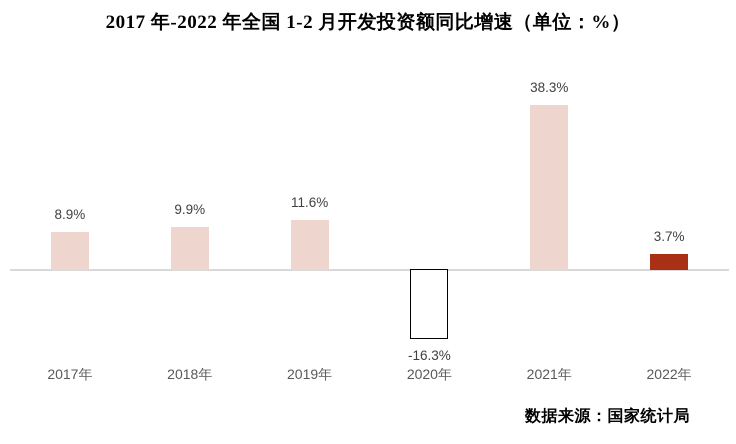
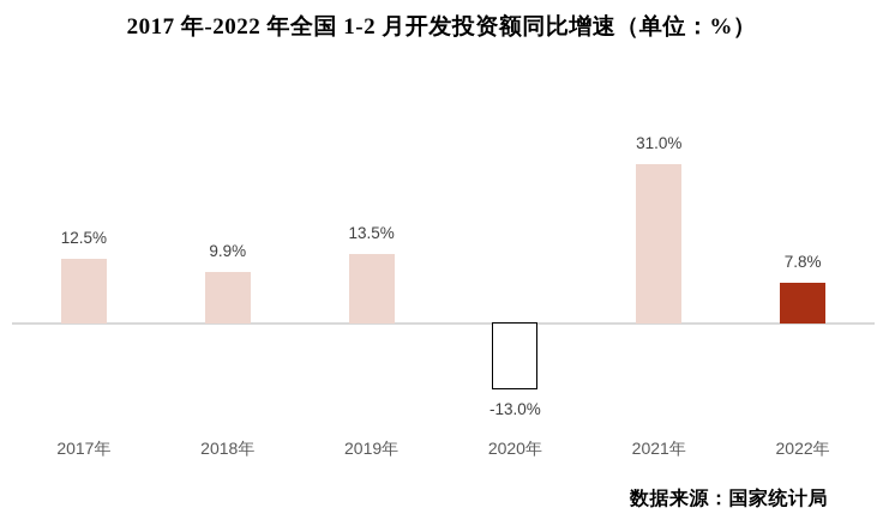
2017年: 8.9% -> 12.5%
2019年: 11.6% -> 13.5%
2020年: -16.3% -> -13.0%
2021年: 38.3% -> 31.0%
2022年: 3.7% -> 7.8%
